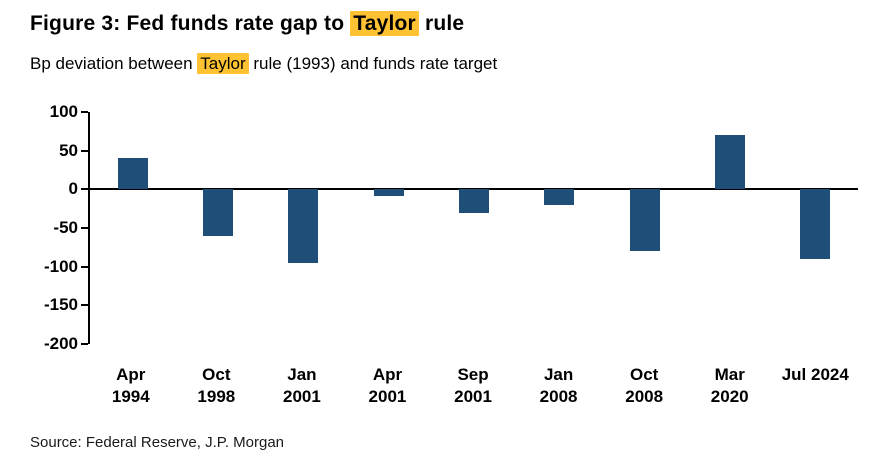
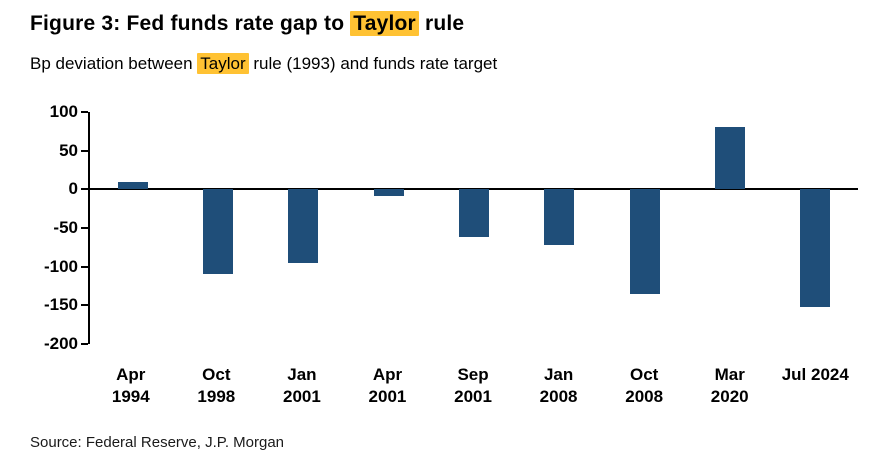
Apr 1994: 40 -> 10
Oct 1998: -60 -> -110
Sep 2001: -30 -> -60
Jan 2008: -20 -> -70
Oct 2008: -80 -> -140
Mar 2020: 70 -> 80
Jul 2024: -90 -> -150
